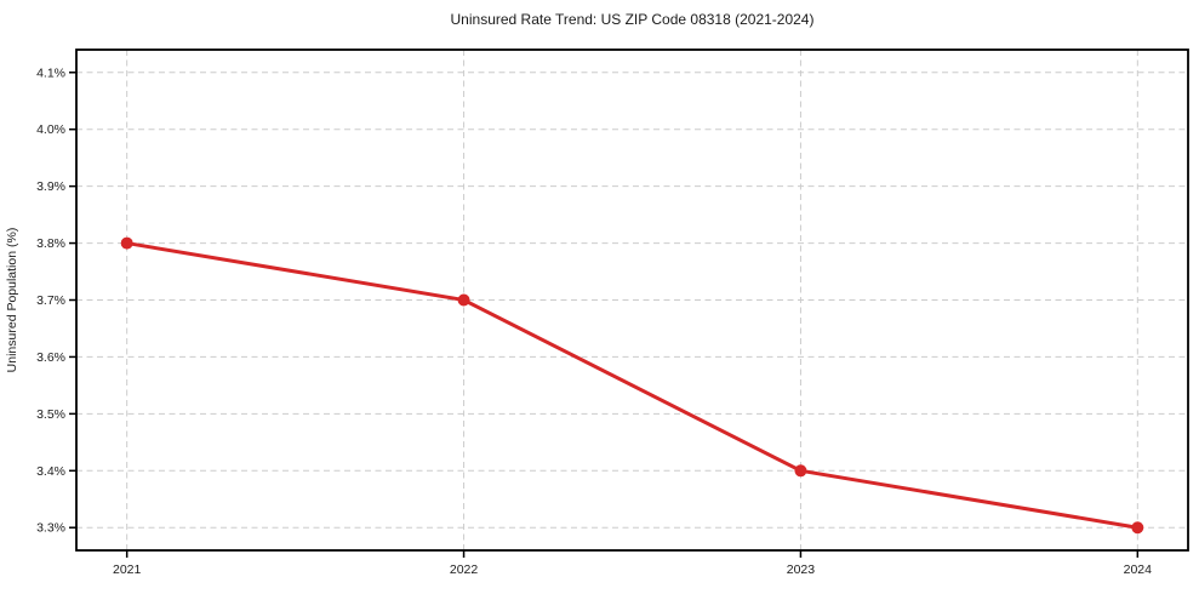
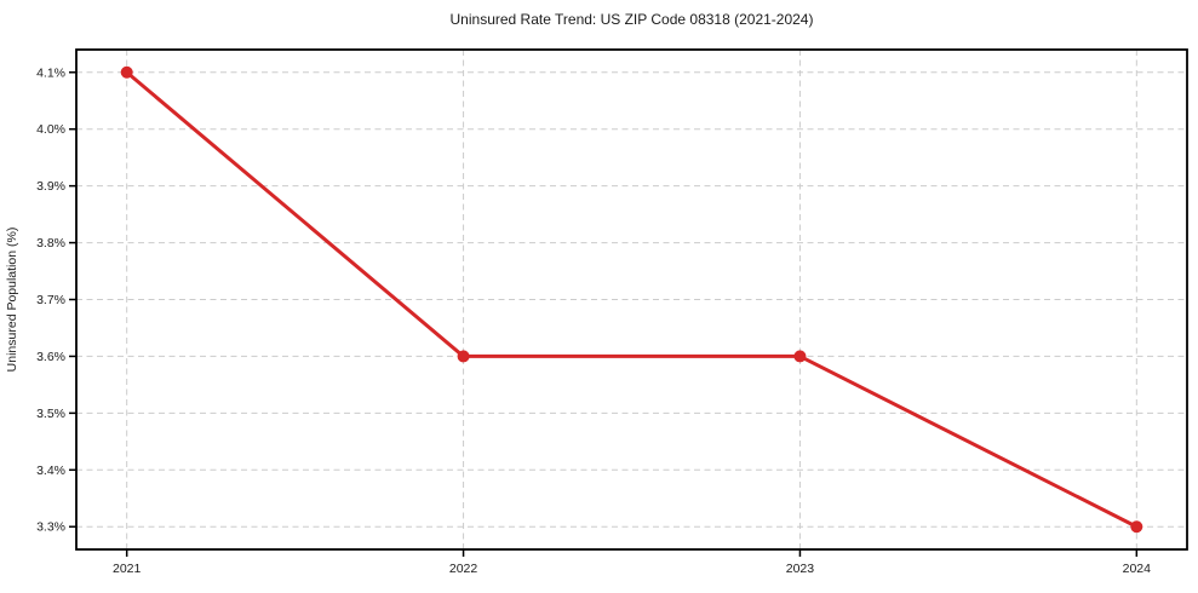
2021: 3.8% -> 4.1%
2022: 3.7% -> 3.6%
2023: 3.4% -> 3.6%
